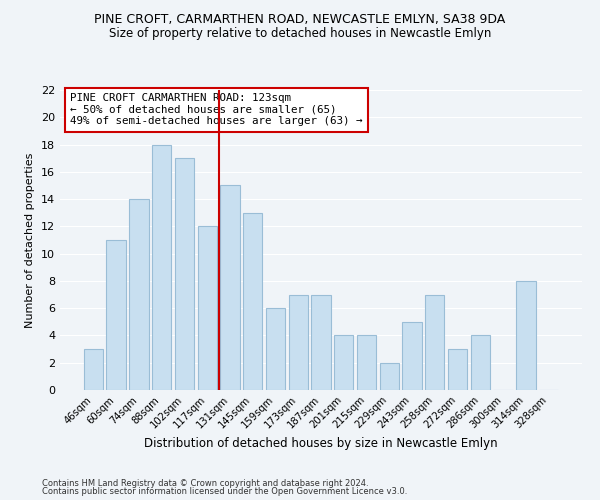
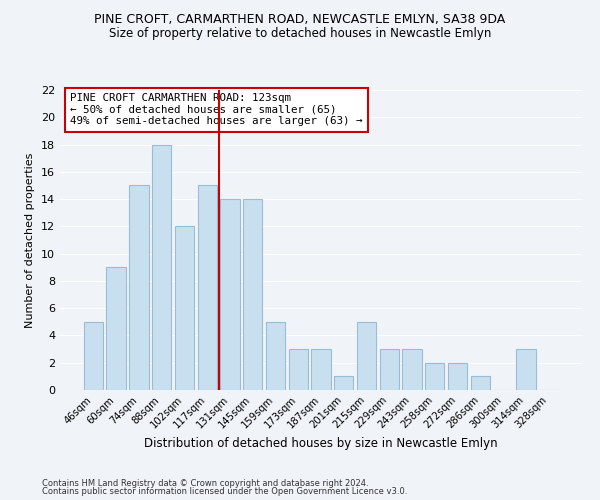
46sqm: 3 -> 5
60sqm: 11 -> 9
74sqm: 14 -> 15
102sqm: 17 -> 12
117sqm: 12 -> 15
131sqm: 15 -> 14
145sqm: 13 -> 14
159sqm: 6 -> 5
173sqm: 7 -> 3
187sqm: 7 -> 3
201sqm: 4 -> 1
215sqm: 4 -> 5
229sqm: 2 -> 3
243sqm: 5 -> 3
258sqm: 7 -> 2
272sqm: 3 -> 2
286sqm: 4 -> 1
314sqm: 8 -> 3
